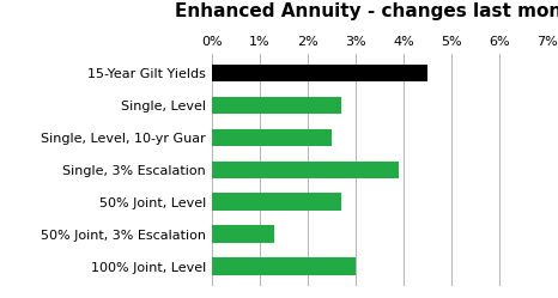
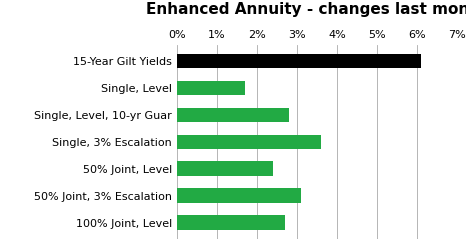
15-Year Gilt Yields: 4.5% -> 6.1%
Single, Level: 2.7% -> 1.7%
Single, Level, 10-yr Guar: 2.5% -> 2.8%
Single, 3% Escalation: 3.9% -> 3.6%
50% Joint, Level: 2.7% -> 2.4%
50% Joint, 3% Escalation: 1.3% -> 3.1%
100% Joint, Level: 3.0% -> 2.7%
